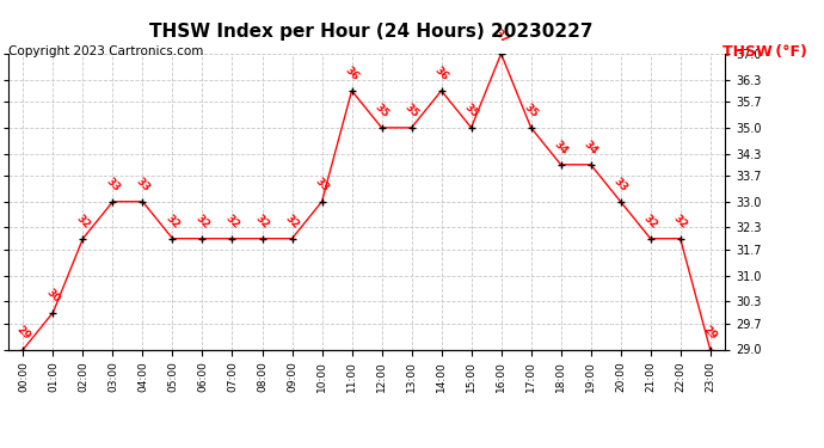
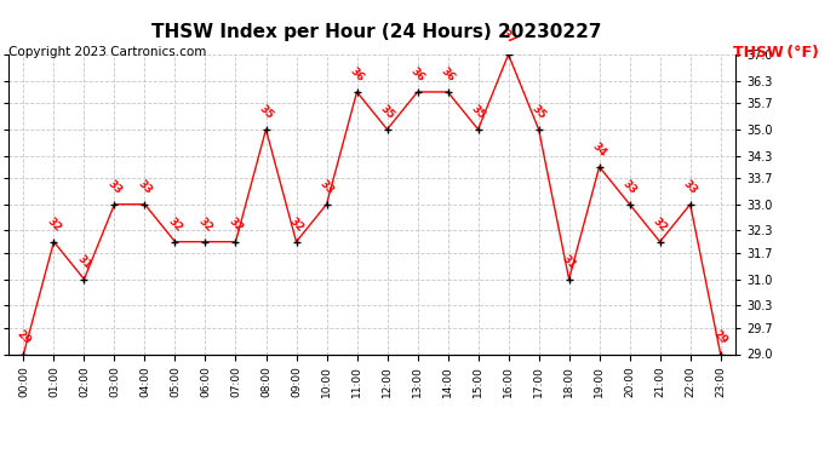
01:00: 30 -> 32
02:00: 32 -> 31
08:00: 32 -> 35
13:00: 35 -> 36
18:00: 34 -> 31
22:00: 32 -> 33
